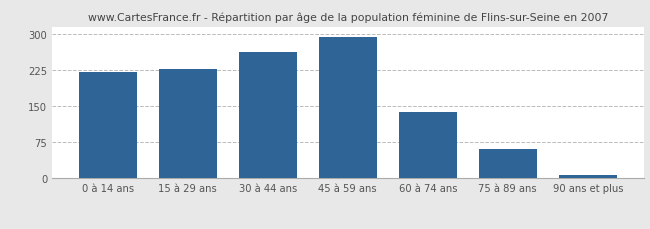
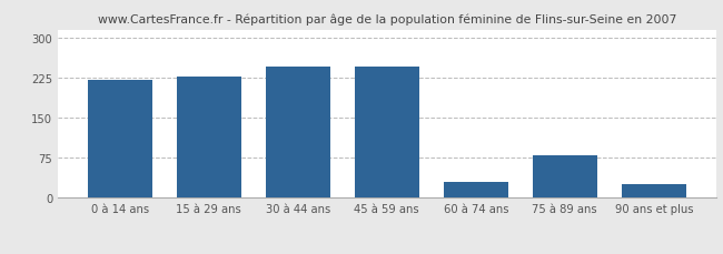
30 à 44 ans: 262 -> 245
45 à 59 ans: 293 -> 245
60 à 74 ans: 138 -> 30
75 à 89 ans: 62 -> 80
90 ans et plus: 8 -> 25
